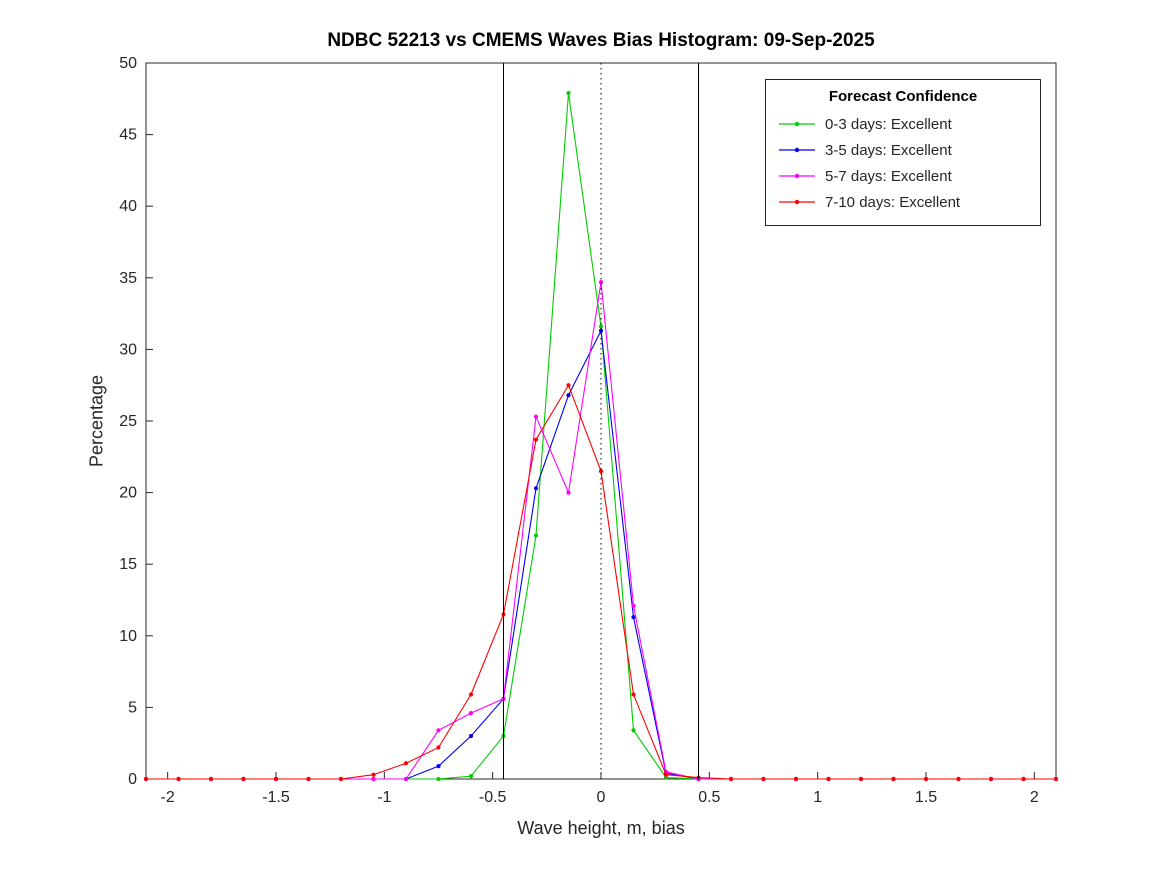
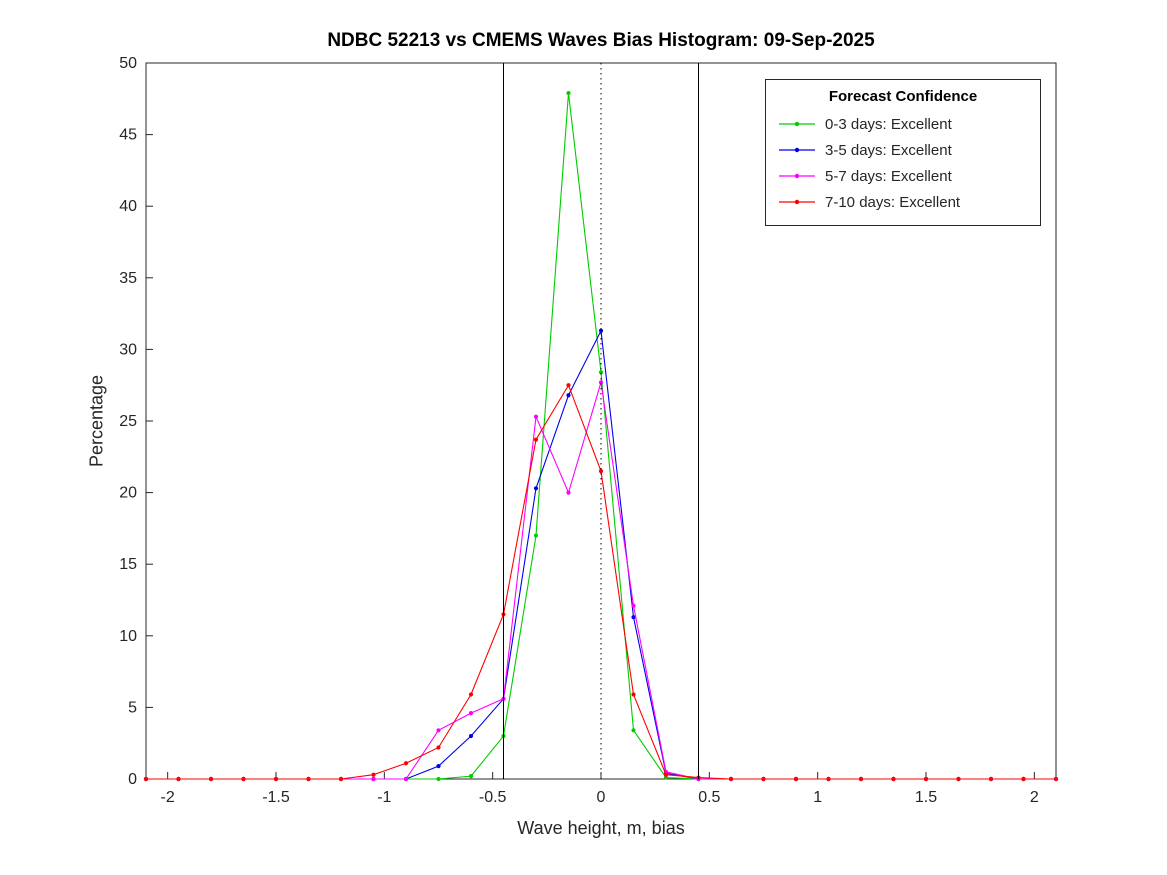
0-3 days: Excellent/0: 31.6 -> 28.4
5-7 days: Excellent/0: 34.7 -> 27.7
